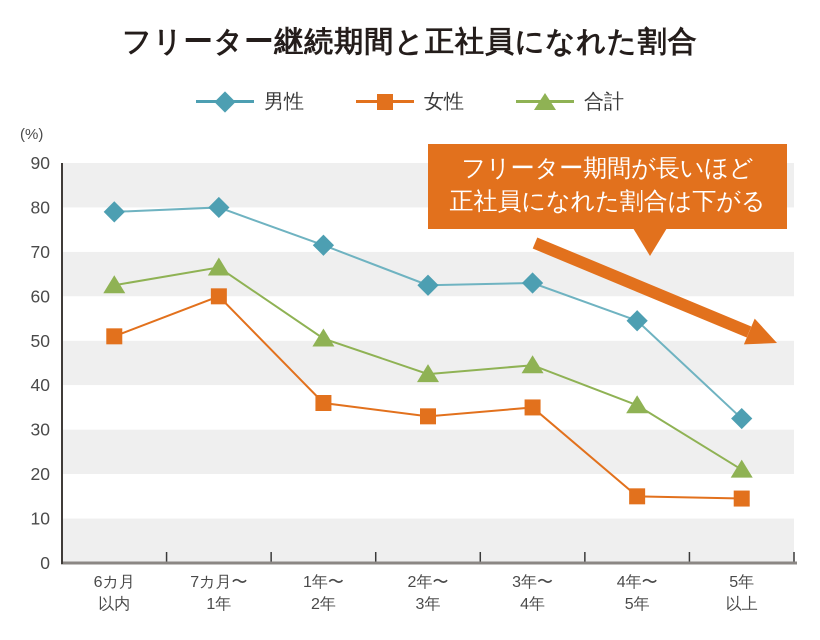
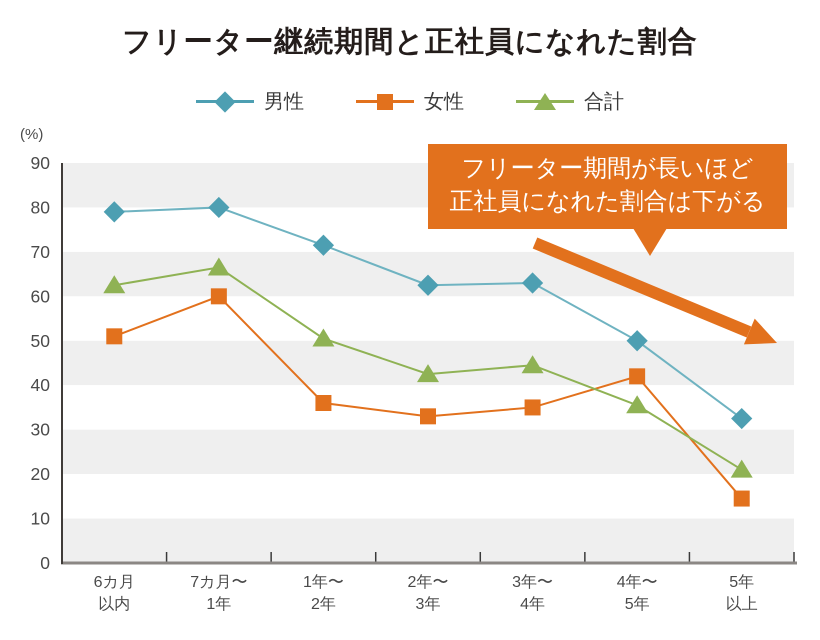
男性/4年〜 5年: 54 -> 50
女性/4年〜 5年: 15 -> 42
